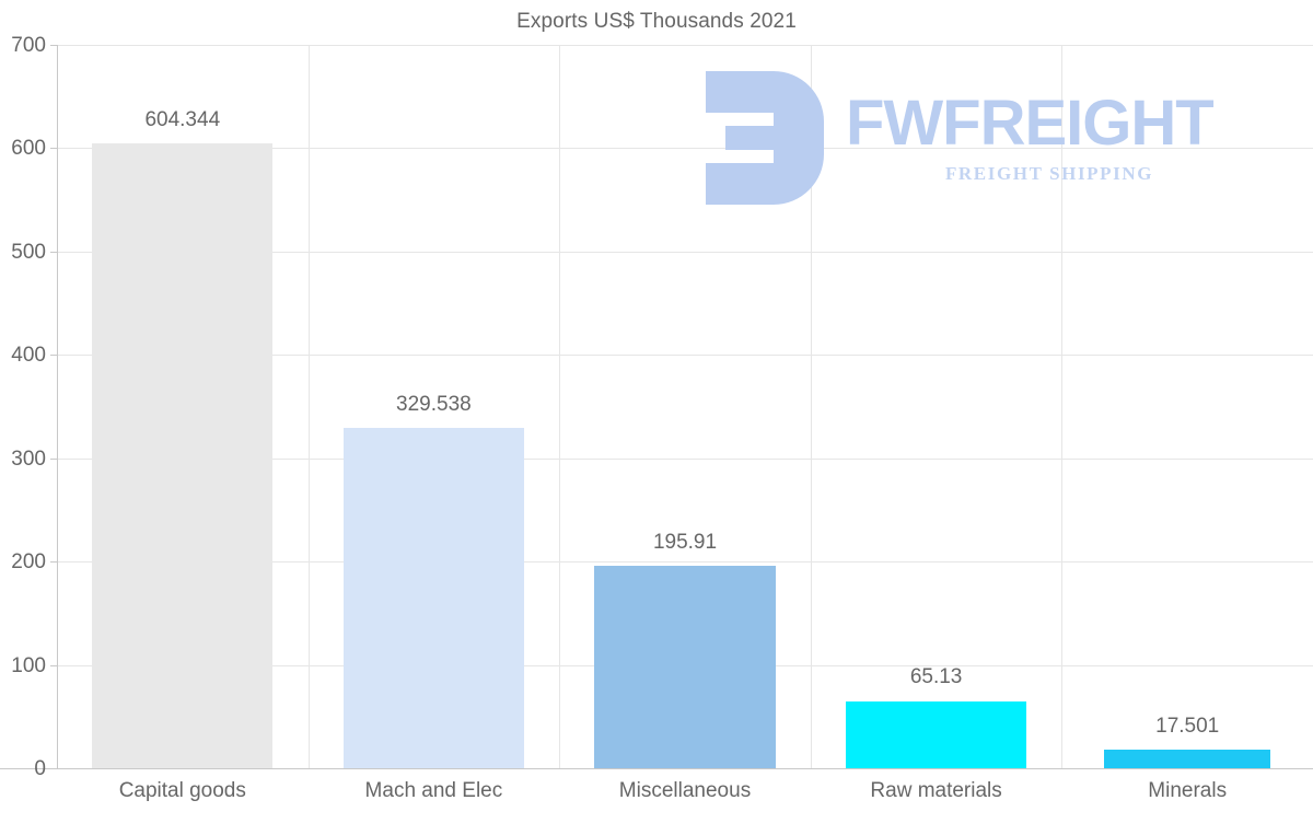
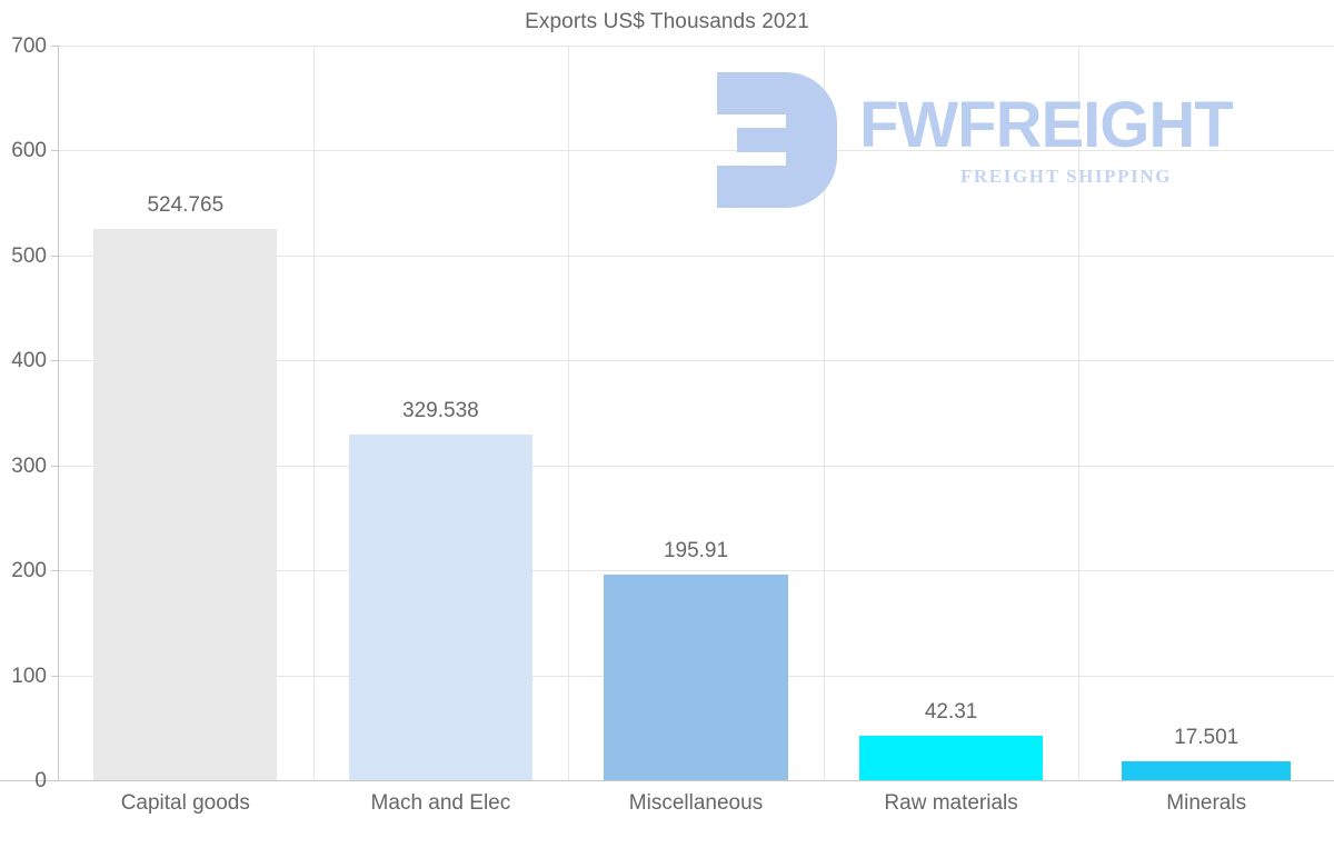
Capital goods: 604.344 -> 524.765
Raw materials: 65.13 -> 42.31
